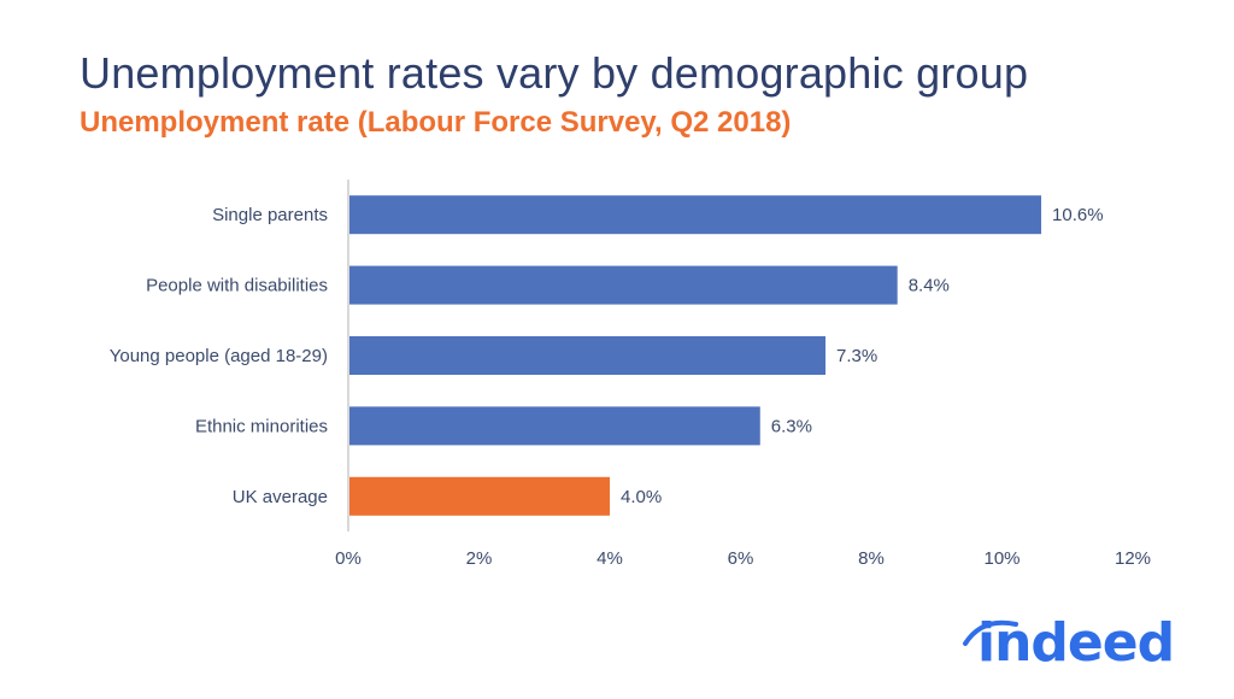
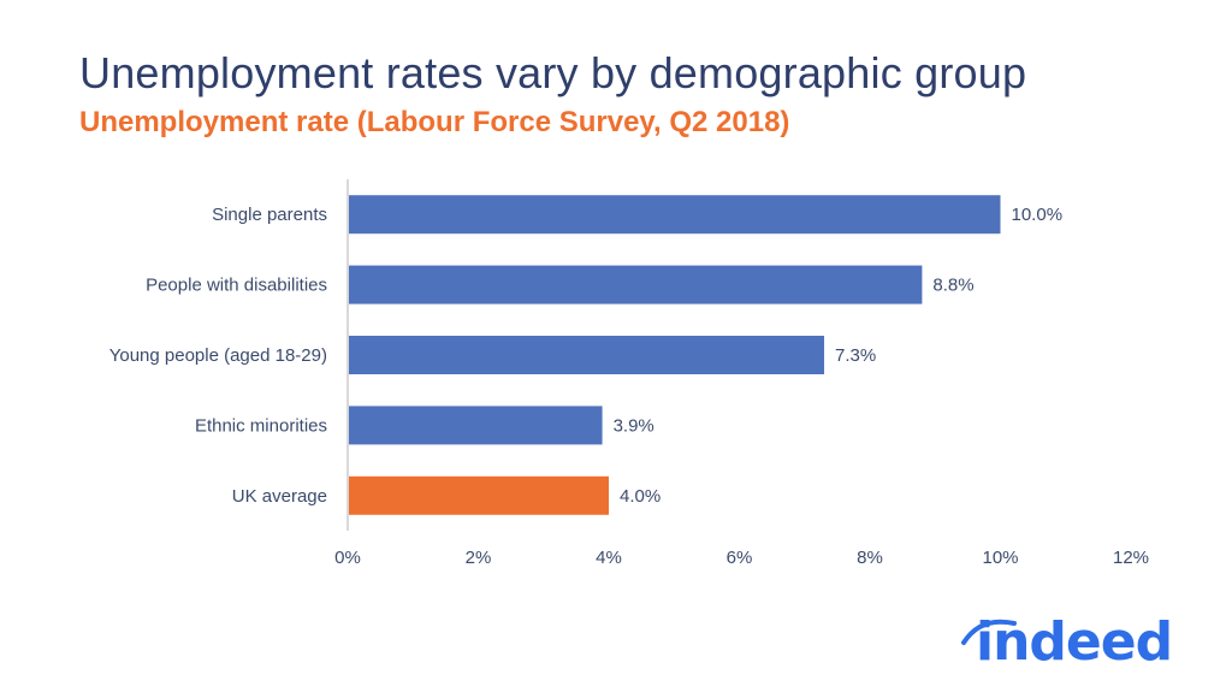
Single parents: 10.6% -> 10.0%
People with disabilities: 8.4% -> 8.8%
Ethnic minorities: 6.3% -> 3.9%
